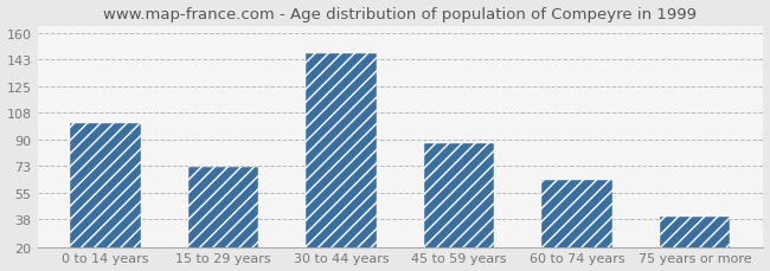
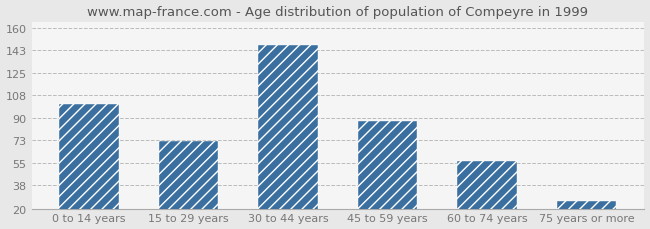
60 to 74 years: 64 -> 57
75 years or more: 40 -> 26
